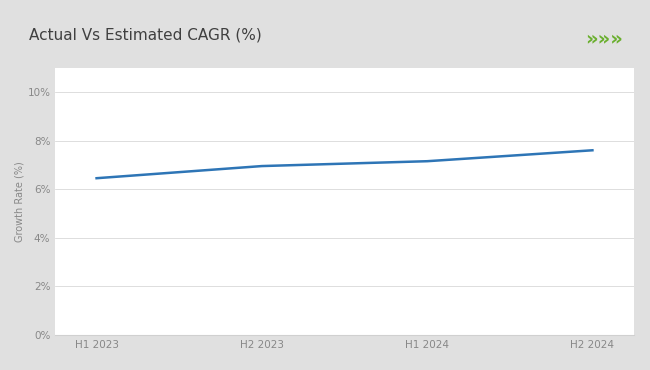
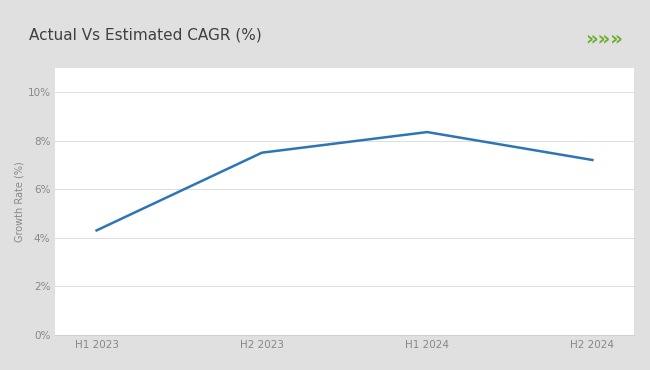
H1 2023: 6.45% -> 4.30%
H2 2023: 6.95% -> 7.50%
H1 2024: 7.15% -> 8.35%
H2 2024: 7.60% -> 7.20%
